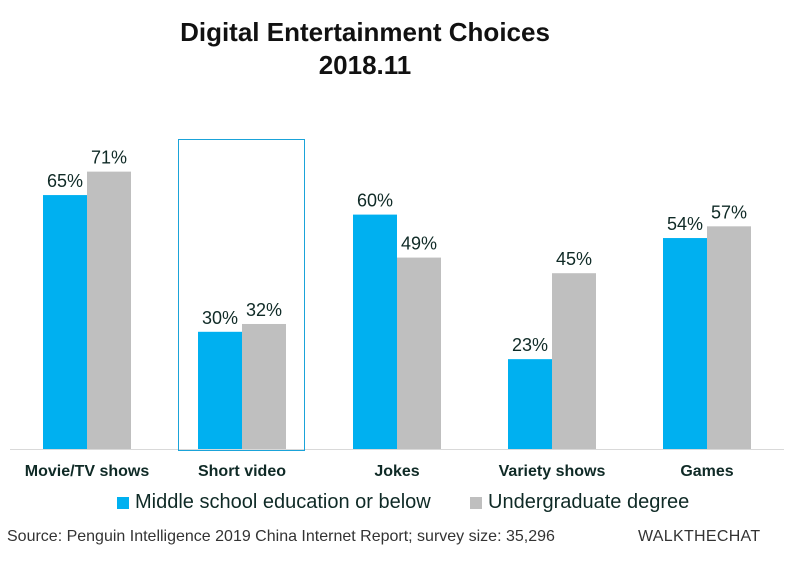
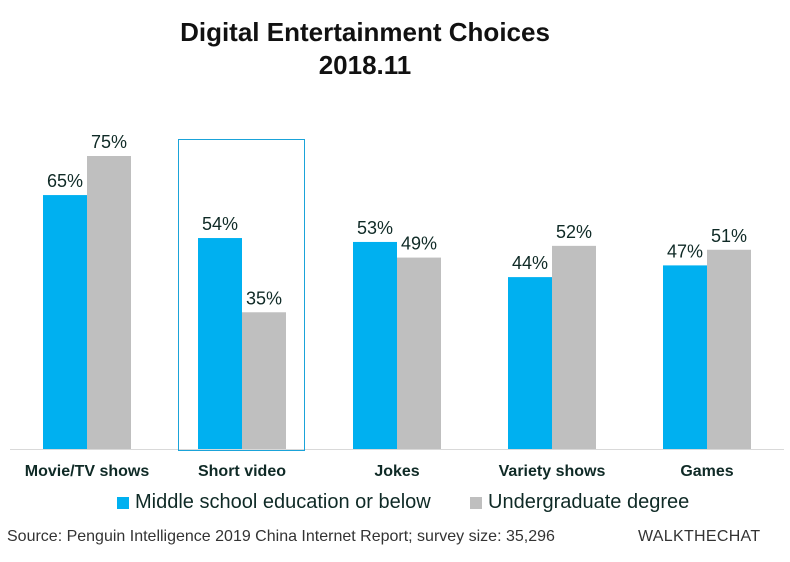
Undergraduate degree/Movie/TV shows: 71% -> 75%
Middle school education or below/Short video: 30% -> 54%
Undergraduate degree/Short video: 32% -> 35%
Middle school education or below/Jokes: 60% -> 53%
Middle school education or below/Variety shows: 23% -> 44%
Undergraduate degree/Variety shows: 45% -> 52%
Middle school education or below/Games: 54% -> 47%
Undergraduate degree/Games: 57% -> 51%
